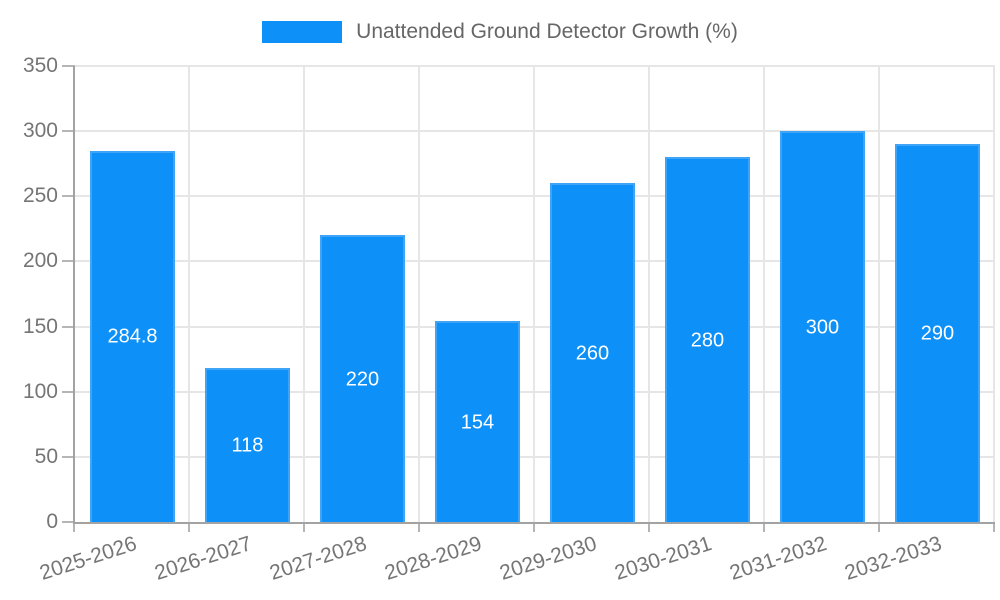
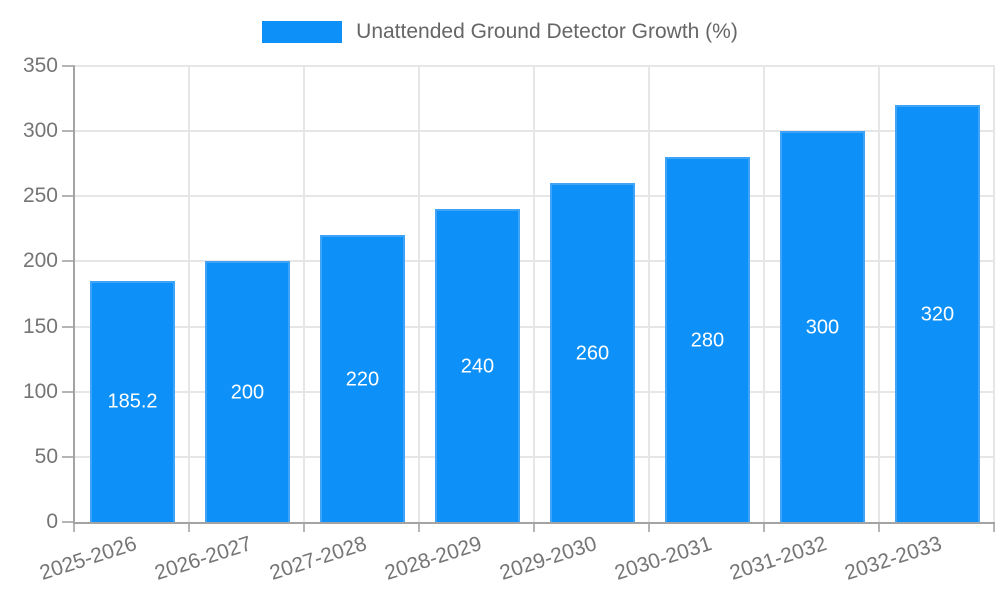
2025-2026: 284.8 -> 185.2
2026-2027: 118 -> 200
2028-2029: 154 -> 240
2032-2033: 290 -> 320
